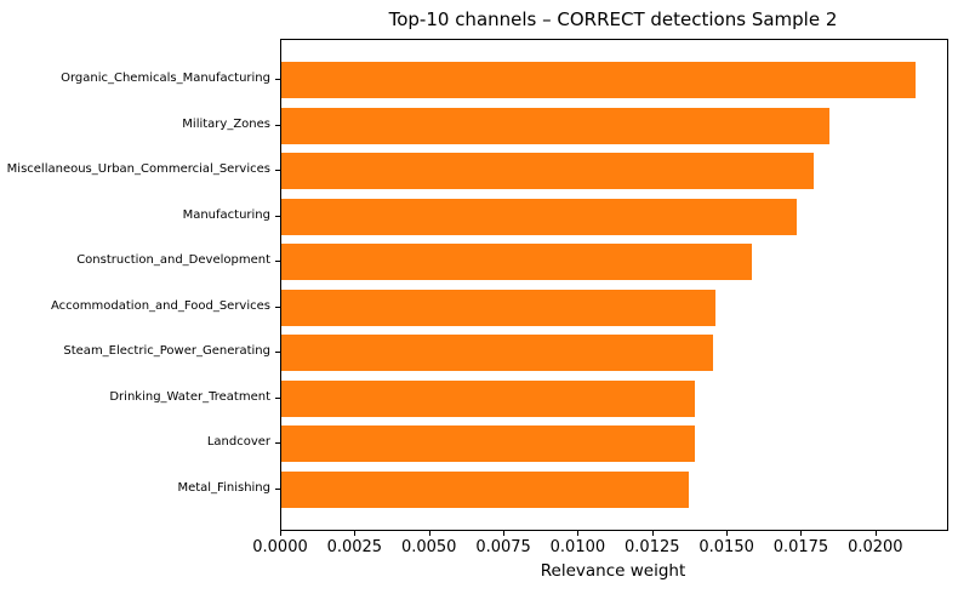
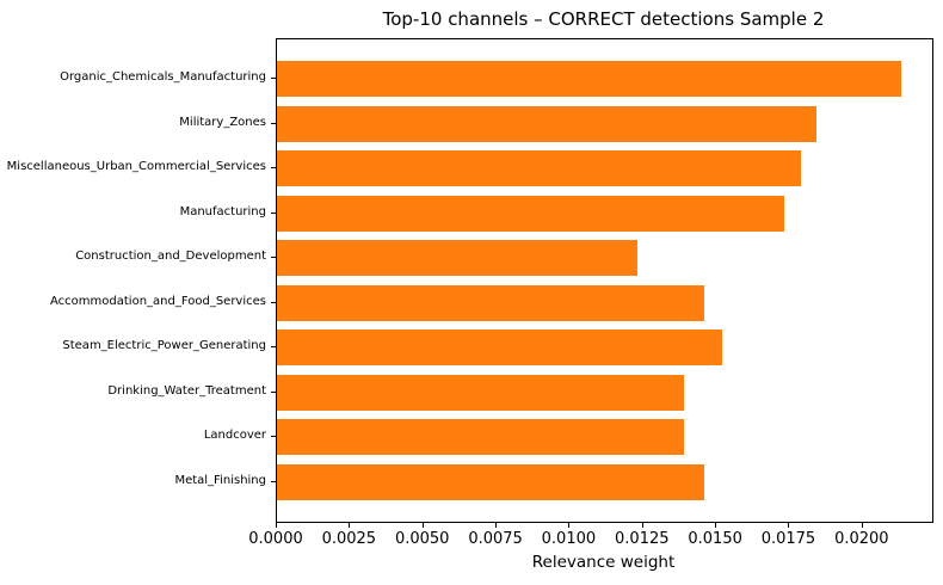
Construction_and_Development: 0.0158 -> 0.0123
Steam_Electric_Power_Generating: 0.0145 -> 0.0152
Metal_Finishing: 0.0137 -> 0.0146
